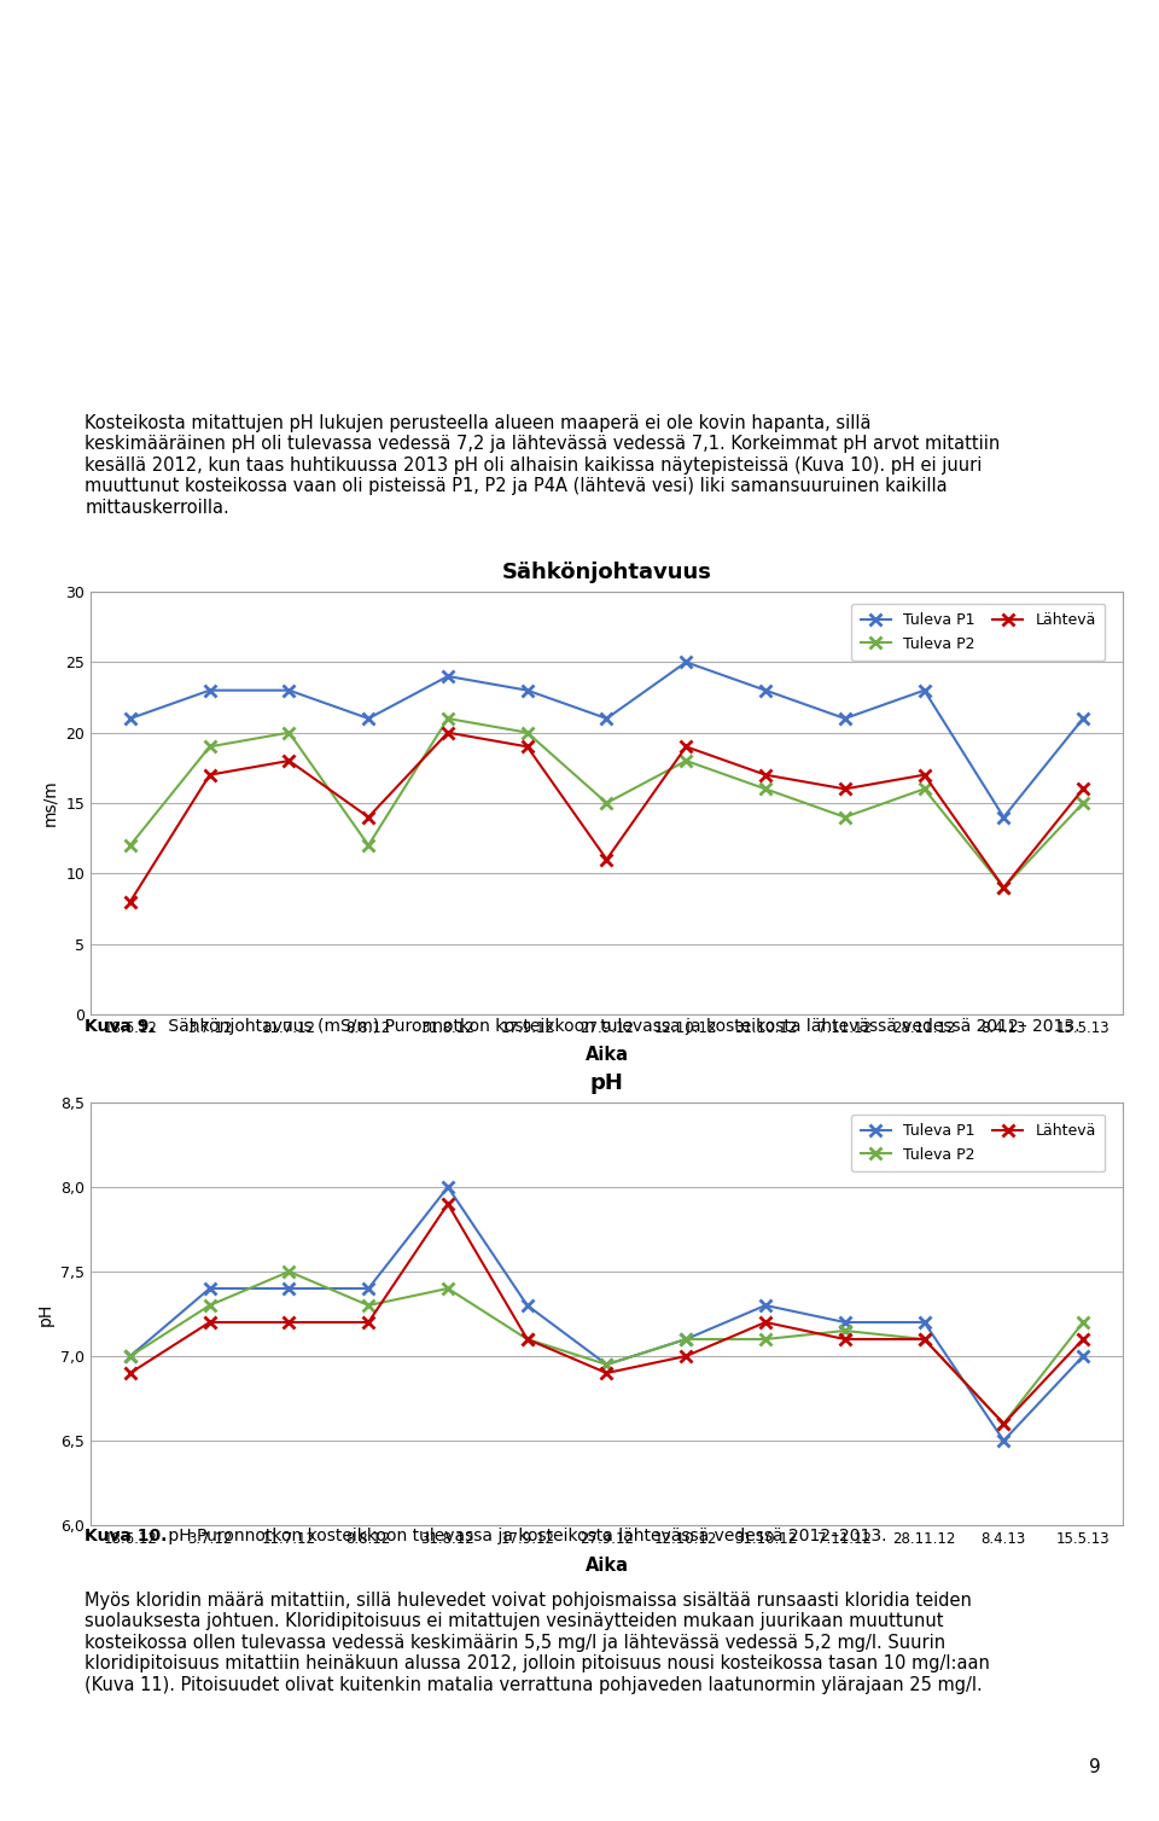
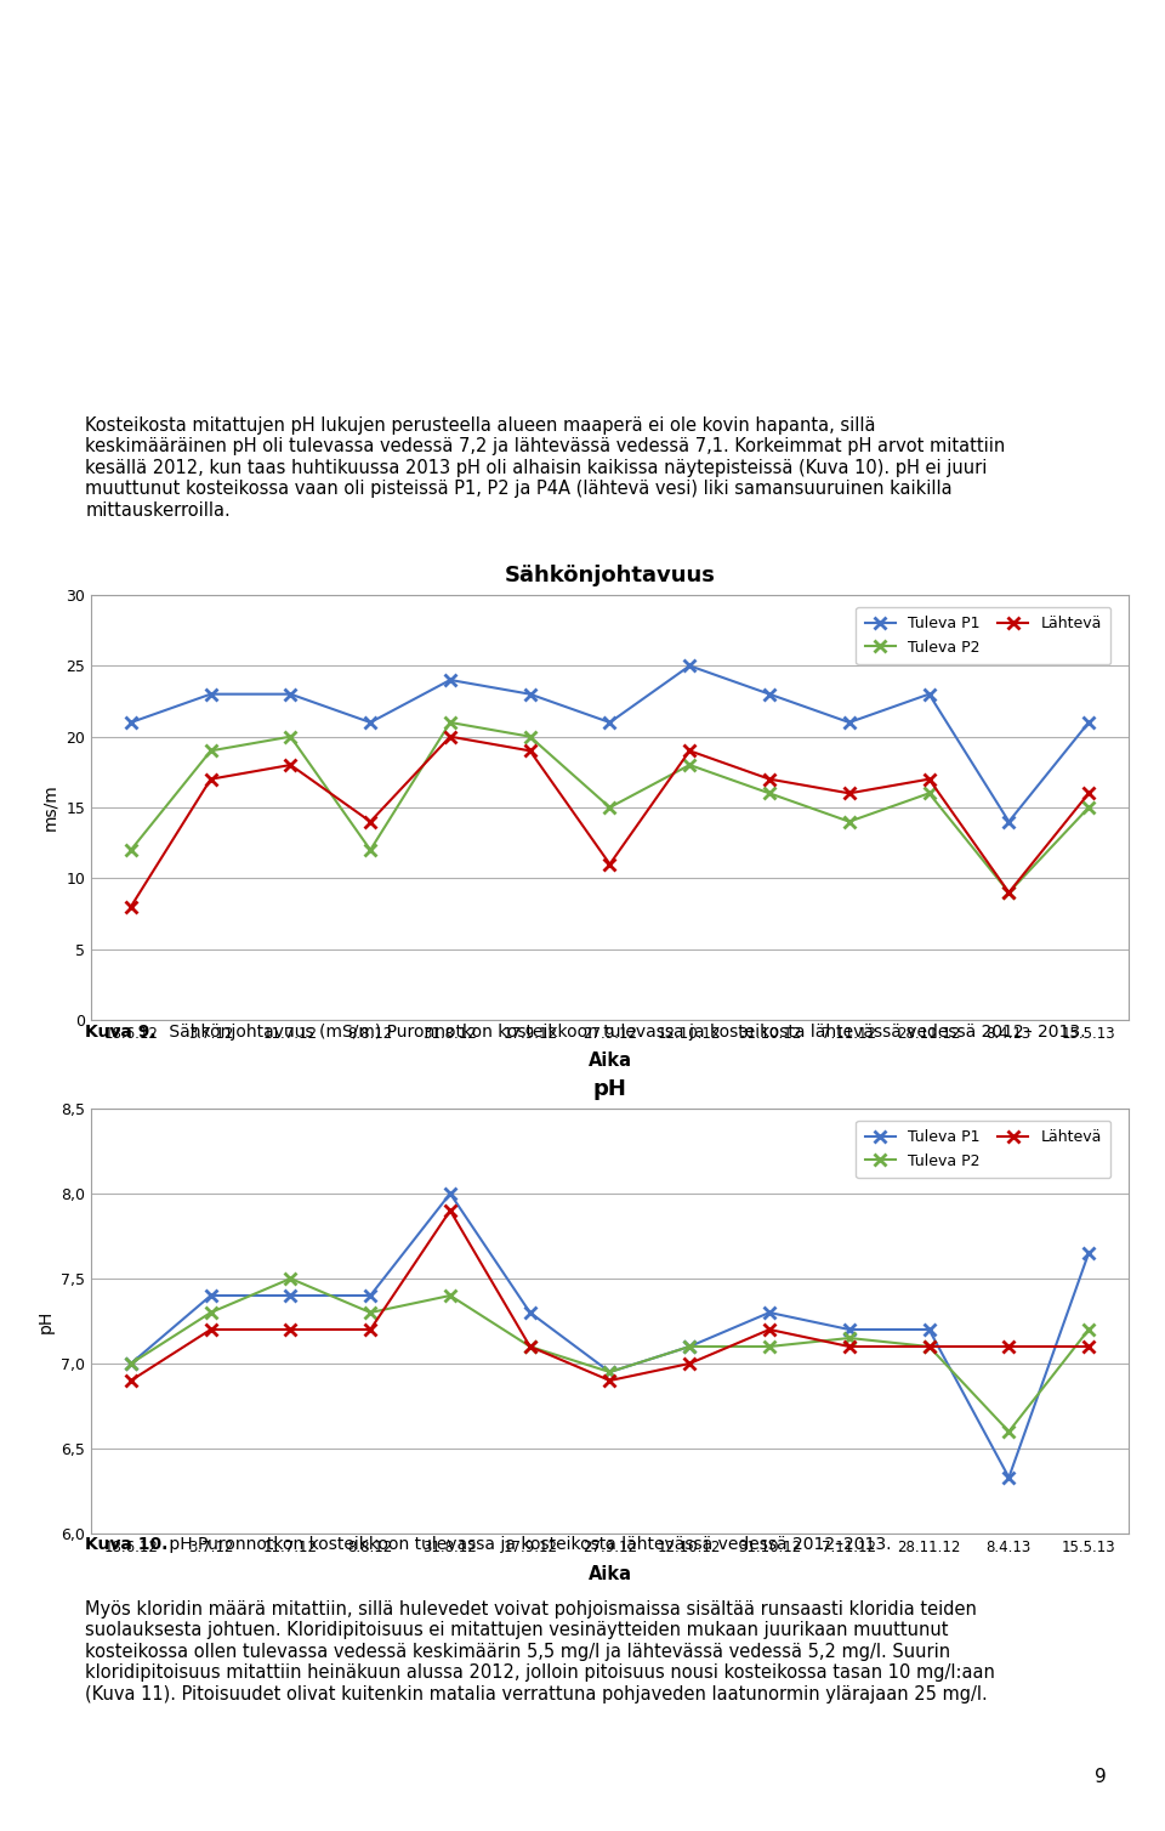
pH/Tuleva P1/8.4.13: 6,50 -> 6,33
pH/Lähtevä/8.4.13: 6,6 -> 7,1
pH/Tuleva P1/15.5.13: 7,00 -> 7,65
